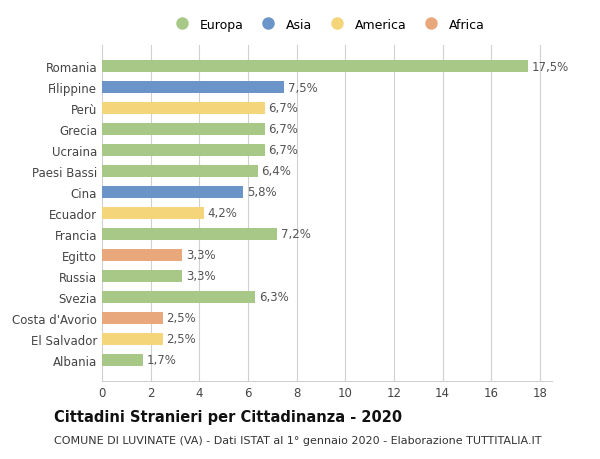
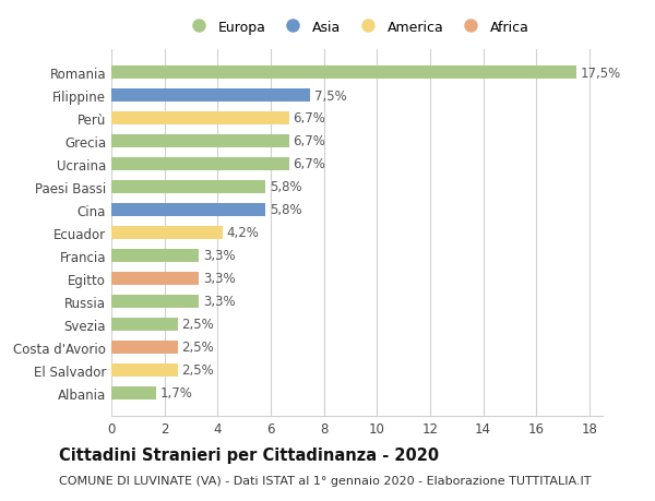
Paesi Bassi: 6,4% -> 5,8%
Francia: 7,2% -> 3,3%
Svezia: 6,3% -> 2,5%
